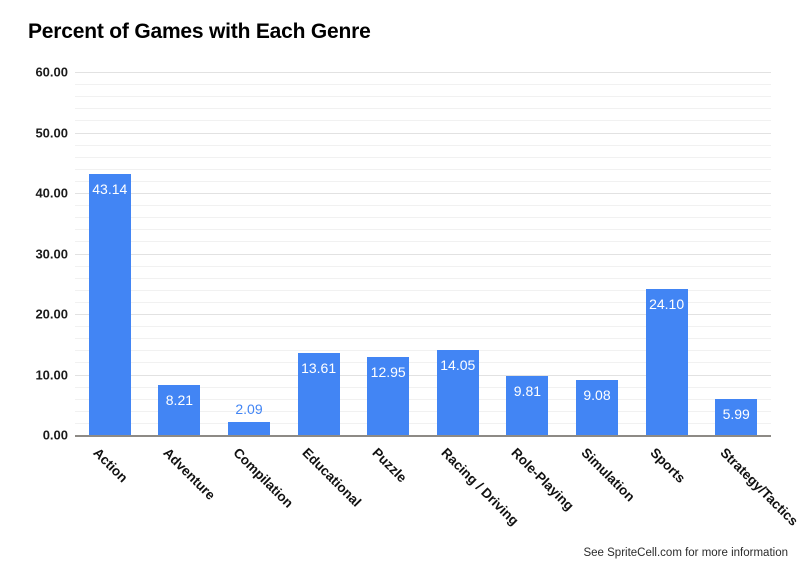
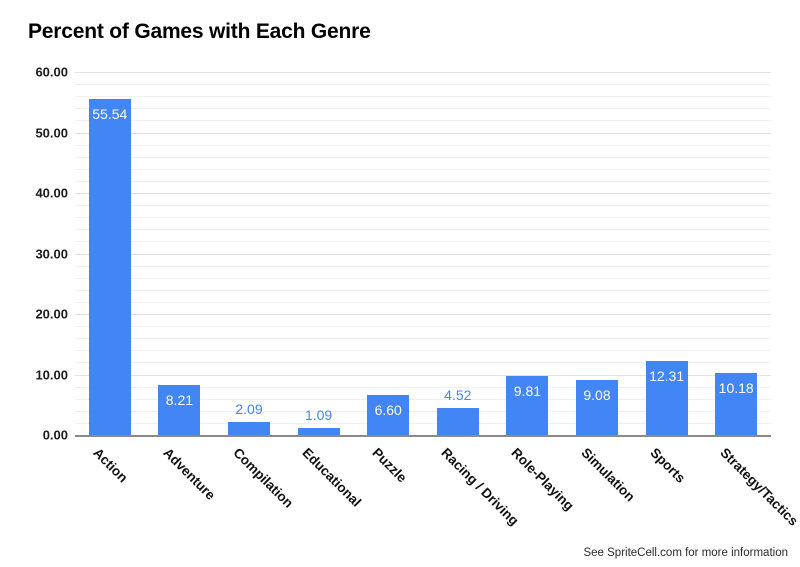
Action: 43.14 -> 55.54
Educational: 13.61 -> 1.09
Puzzle: 12.95 -> 6.60
Racing / Driving: 14.05 -> 4.52
Sports: 24.10 -> 12.31
Strategy/Tactics: 5.99 -> 10.18
